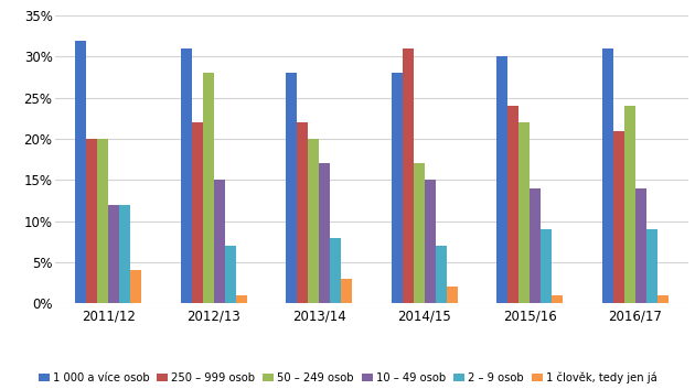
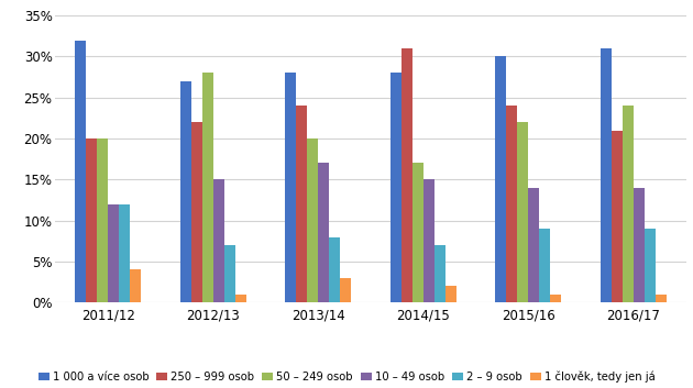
1 000 a více osob/2012/13: 31% -> 27%
250 – 999 osob/2013/14: 22% -> 24%
